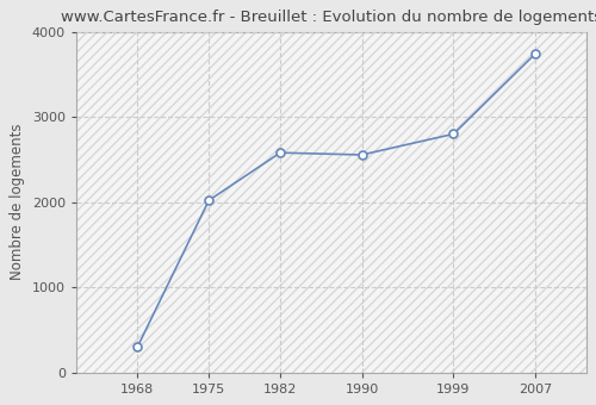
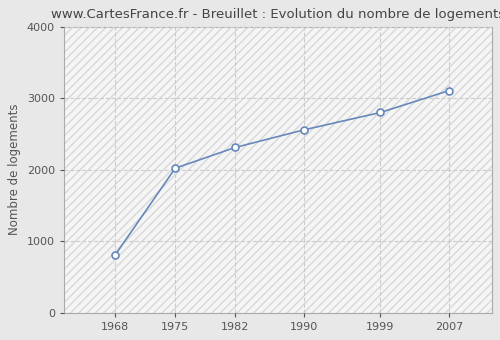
1968: 300 -> 810
1982: 2580 -> 2310
2007: 3740 -> 3100
